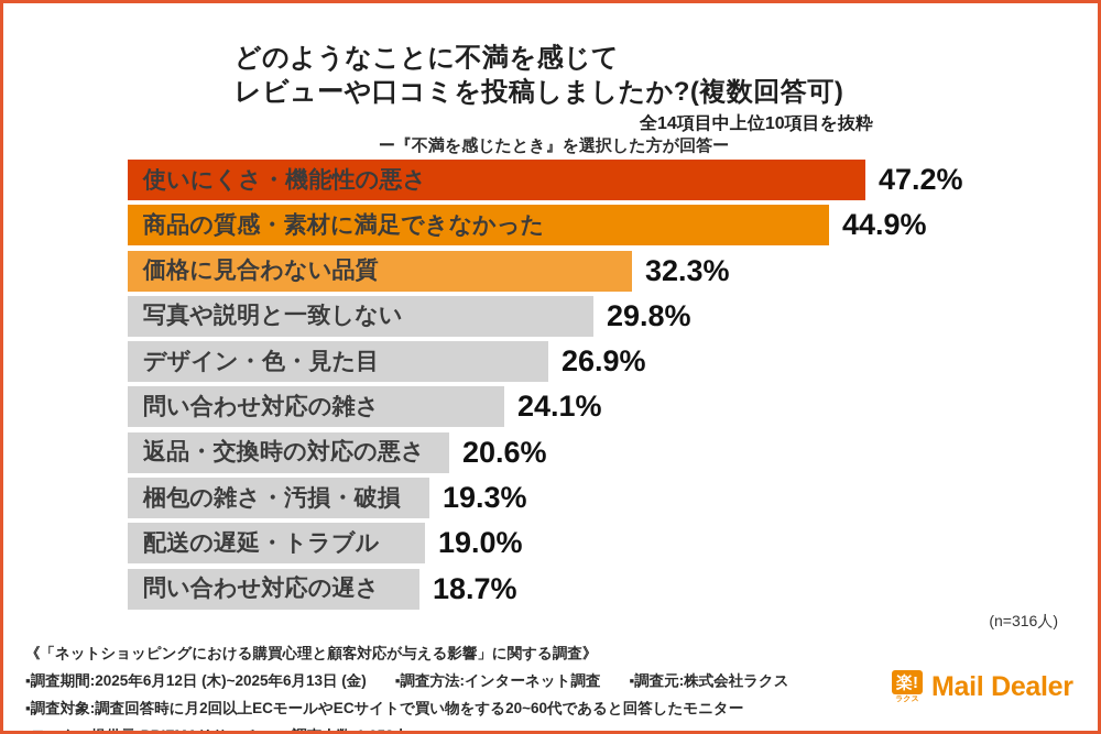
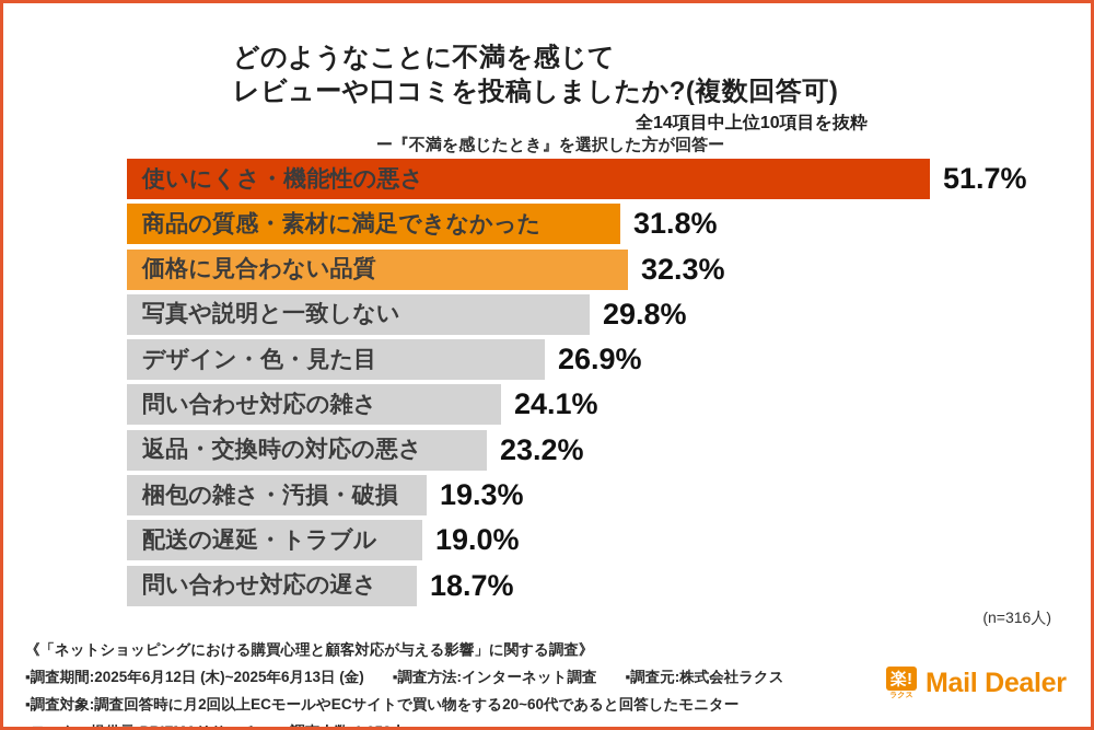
使いにくさ・機能性の悪さ: 47.2% -> 51.7%
商品の質感・素材に満足できなかった: 44.9% -> 31.8%
返品・交換時の対応の悪さ: 20.6% -> 23.2%
